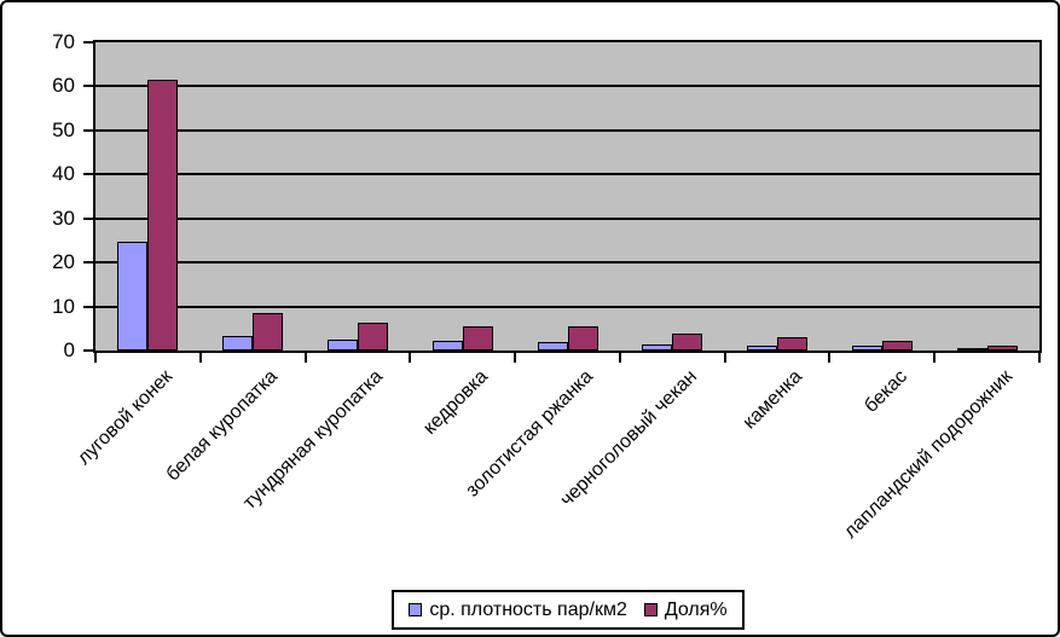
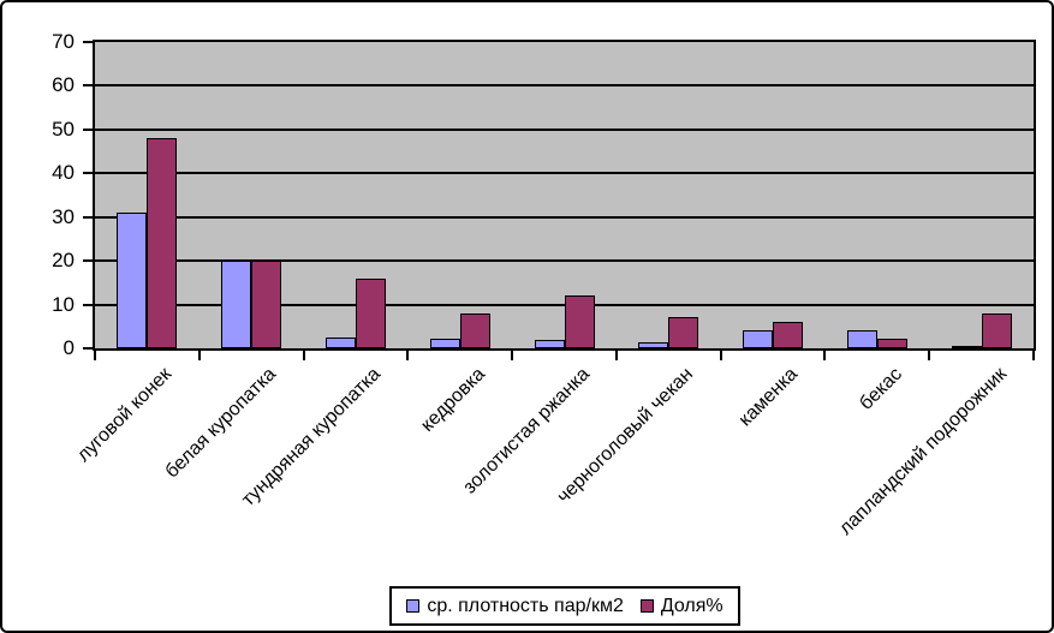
ср. плотность пар/км2/луговой конек: 25 -> 31
Доля%/луговой конек: 62 -> 48
ср. плотность пар/км2/белая куропатка: 3 -> 20
Доля%/белая куропатка: 8 -> 20
Доля%/тундряная куропатка: 6 -> 16
Доля%/кедровка: 6 -> 8
Доля%/золотистая ржанка: 5 -> 12
Доля%/черноголовый чекан: 4 -> 7
ср. плотность пар/км2/каменка: 1 -> 4
Доля%/каменка: 3 -> 6
ср. плотность пар/км2/бекас: 1 -> 4
Доля%/лапландский подорожник: 1 -> 8
